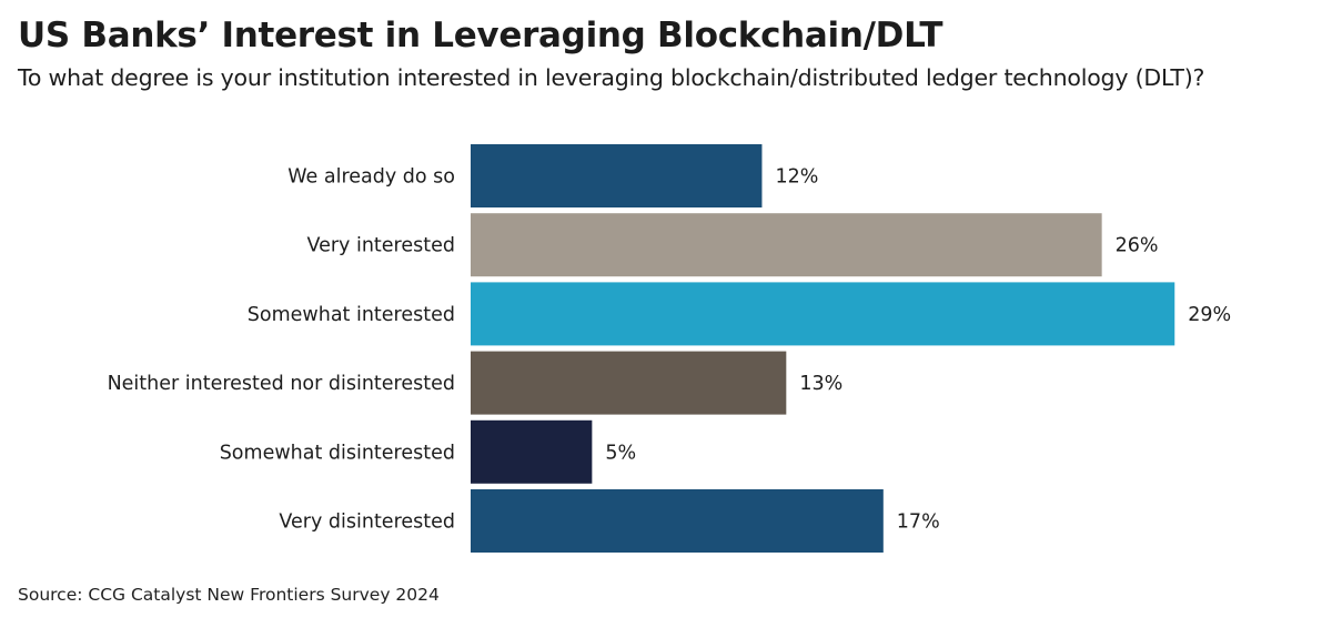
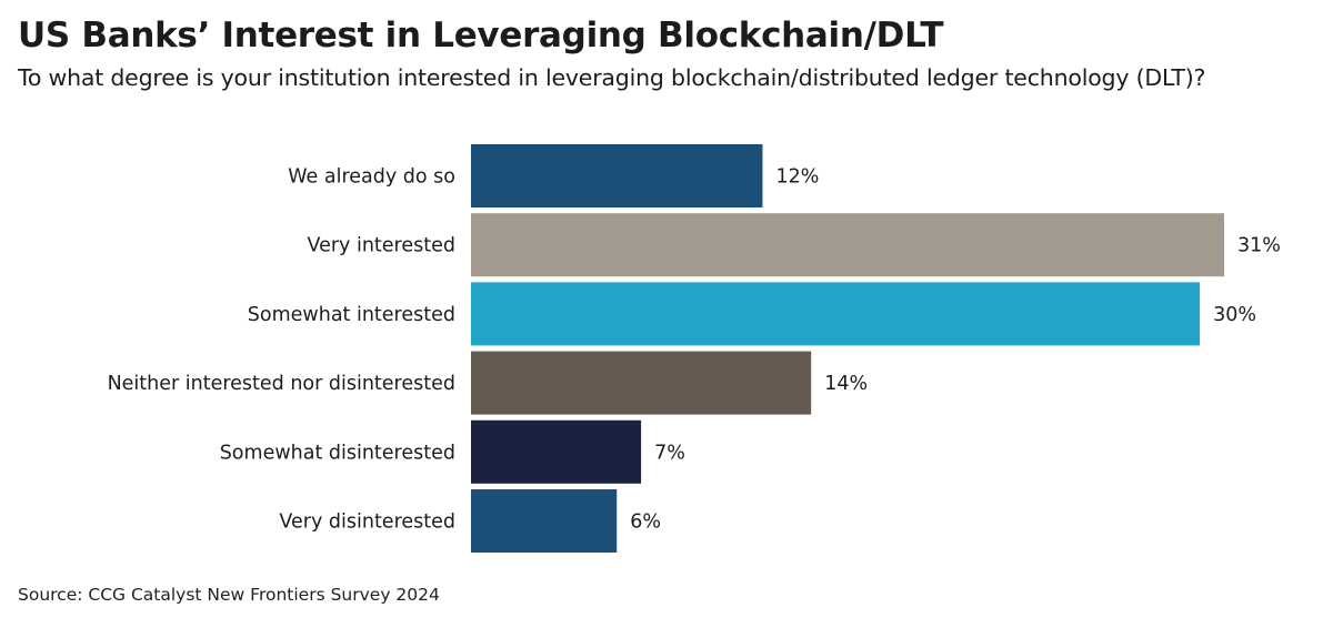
Very interested: 26% -> 31%
Somewhat interested: 29% -> 30%
Neither interested nor disinterested: 13% -> 14%
Somewhat disinterested: 5% -> 7%
Very disinterested: 17% -> 6%
